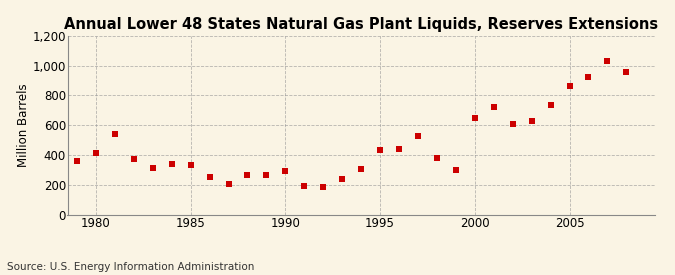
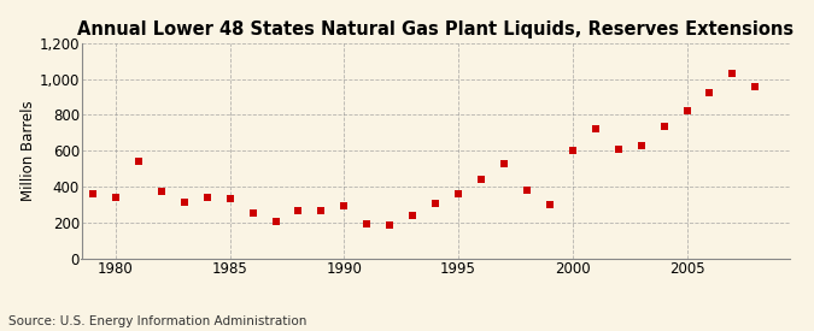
1980: 420 -> 340
1995: 430 -> 360
2000: 640 -> 600
2005: 860 -> 820
